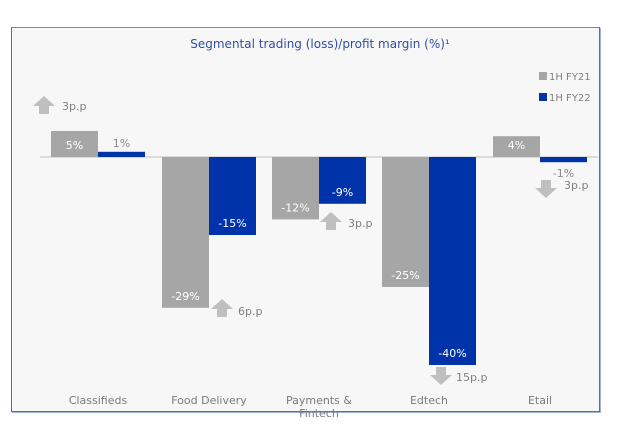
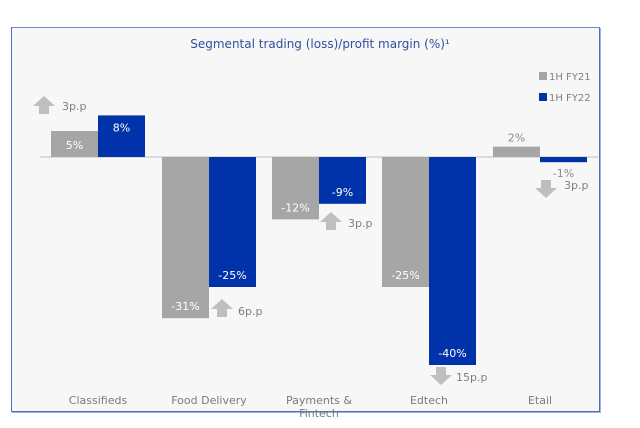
1H FY22/Classifieds: 1% -> 8%
1H FY21/Food Delivery: -29% -> -31%
1H FY22/Food Delivery: -15% -> -25%
1H FY21/Etail: 4% -> 2%
